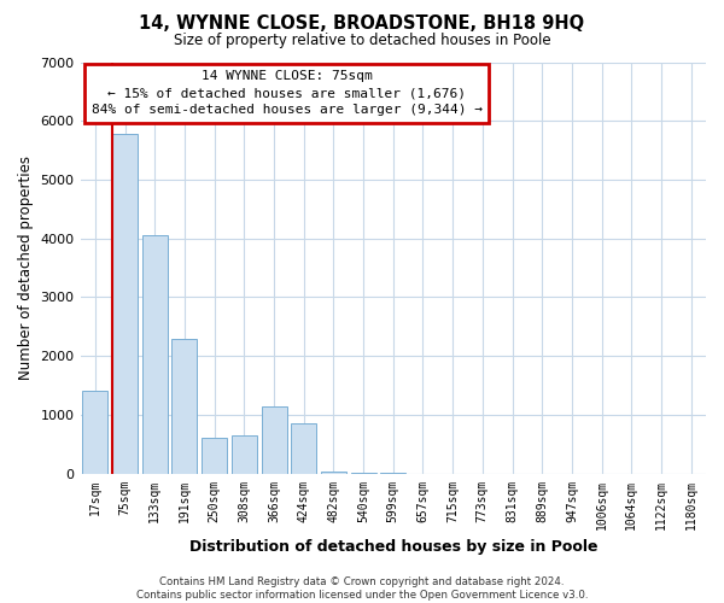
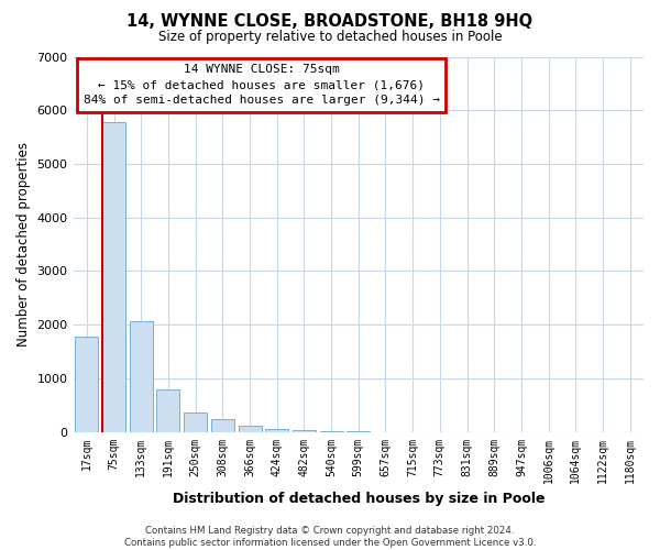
17sqm: 1400 -> 1780
133sqm: 4050 -> 2060
191sqm: 2300 -> 800
250sqm: 600 -> 370
308sqm: 650 -> 230
366sqm: 1150 -> 120
424sqm: 850 -> 60
